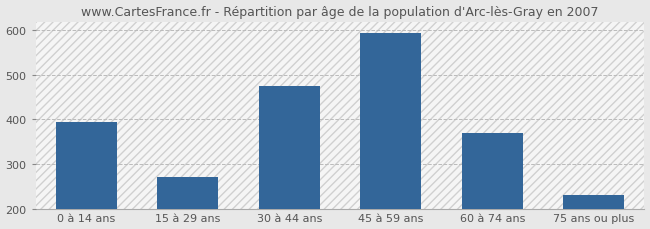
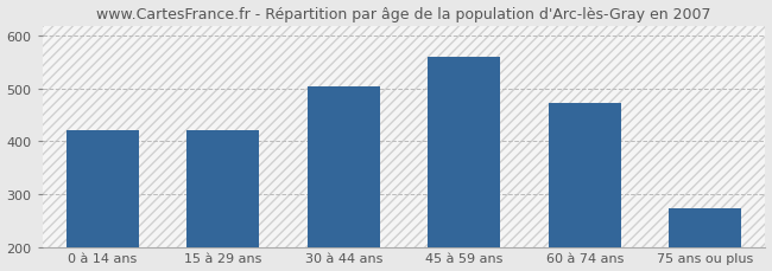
0 à 14 ans: 395 -> 422
15 à 29 ans: 270 -> 422
30 à 44 ans: 475 -> 505
45 à 59 ans: 595 -> 560
60 à 74 ans: 370 -> 474
75 ans ou plus: 230 -> 274
